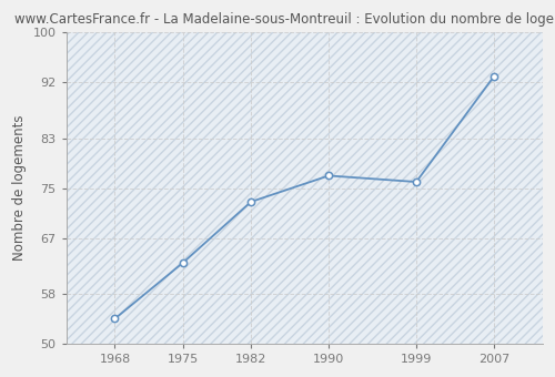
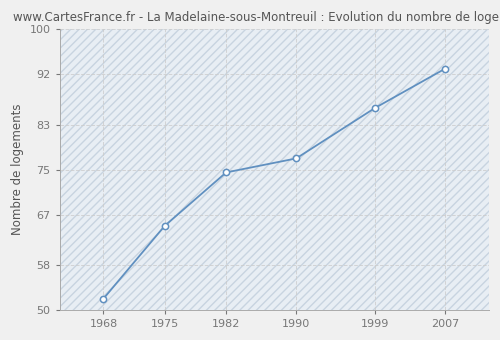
1968: 54.0 -> 52.0
1975: 63.0 -> 65.0
1982: 72.8 -> 74.5
1999: 76.0 -> 86.0
